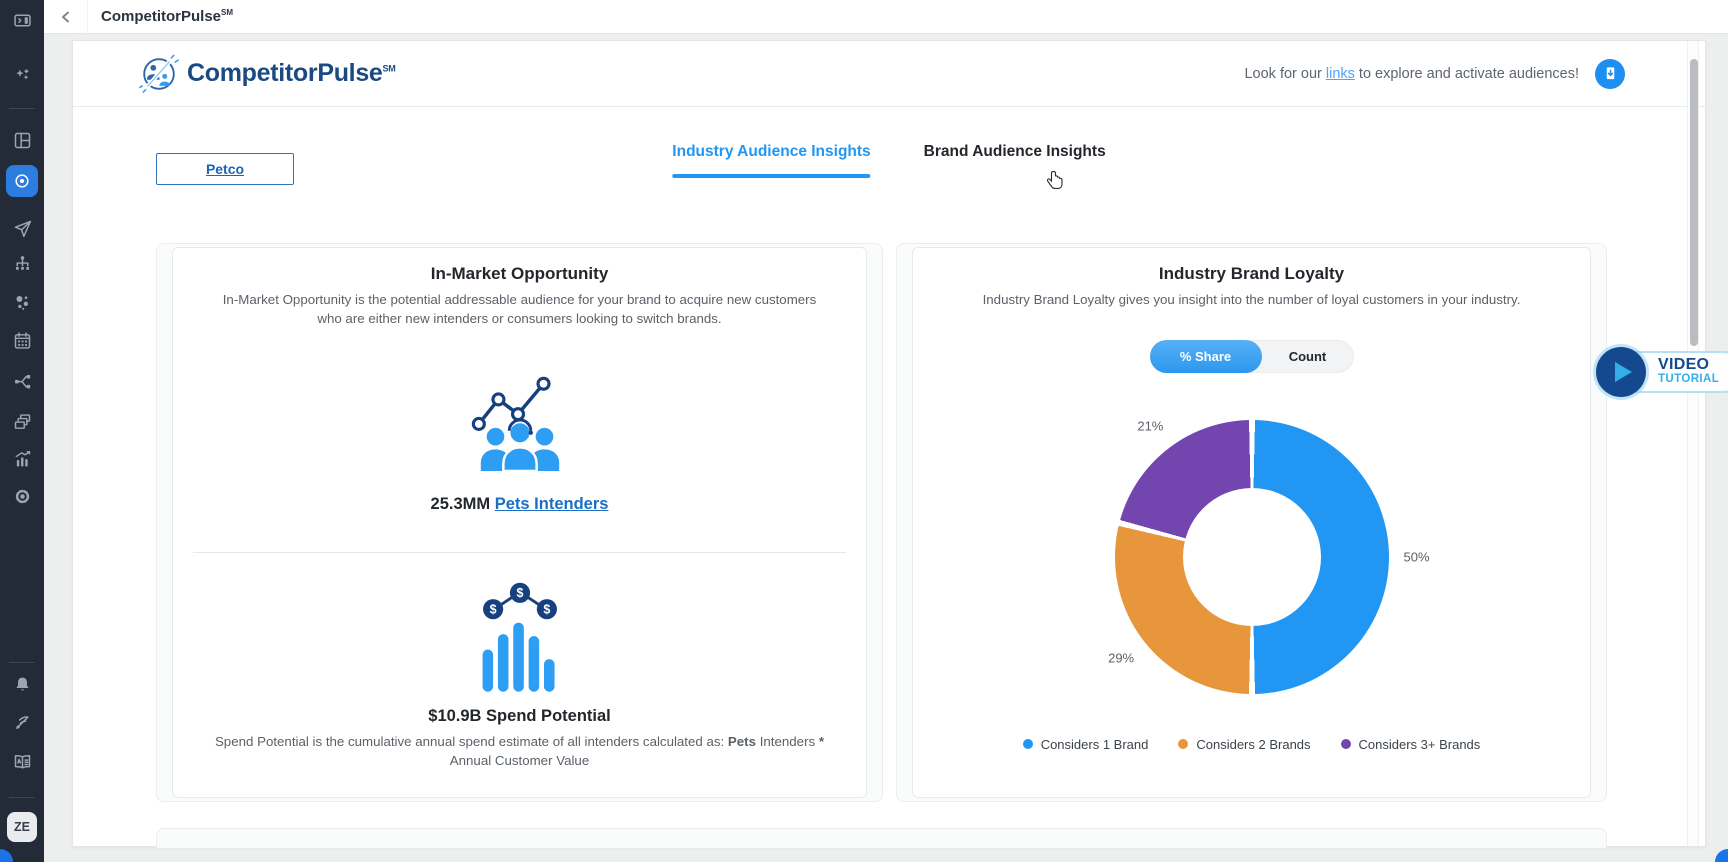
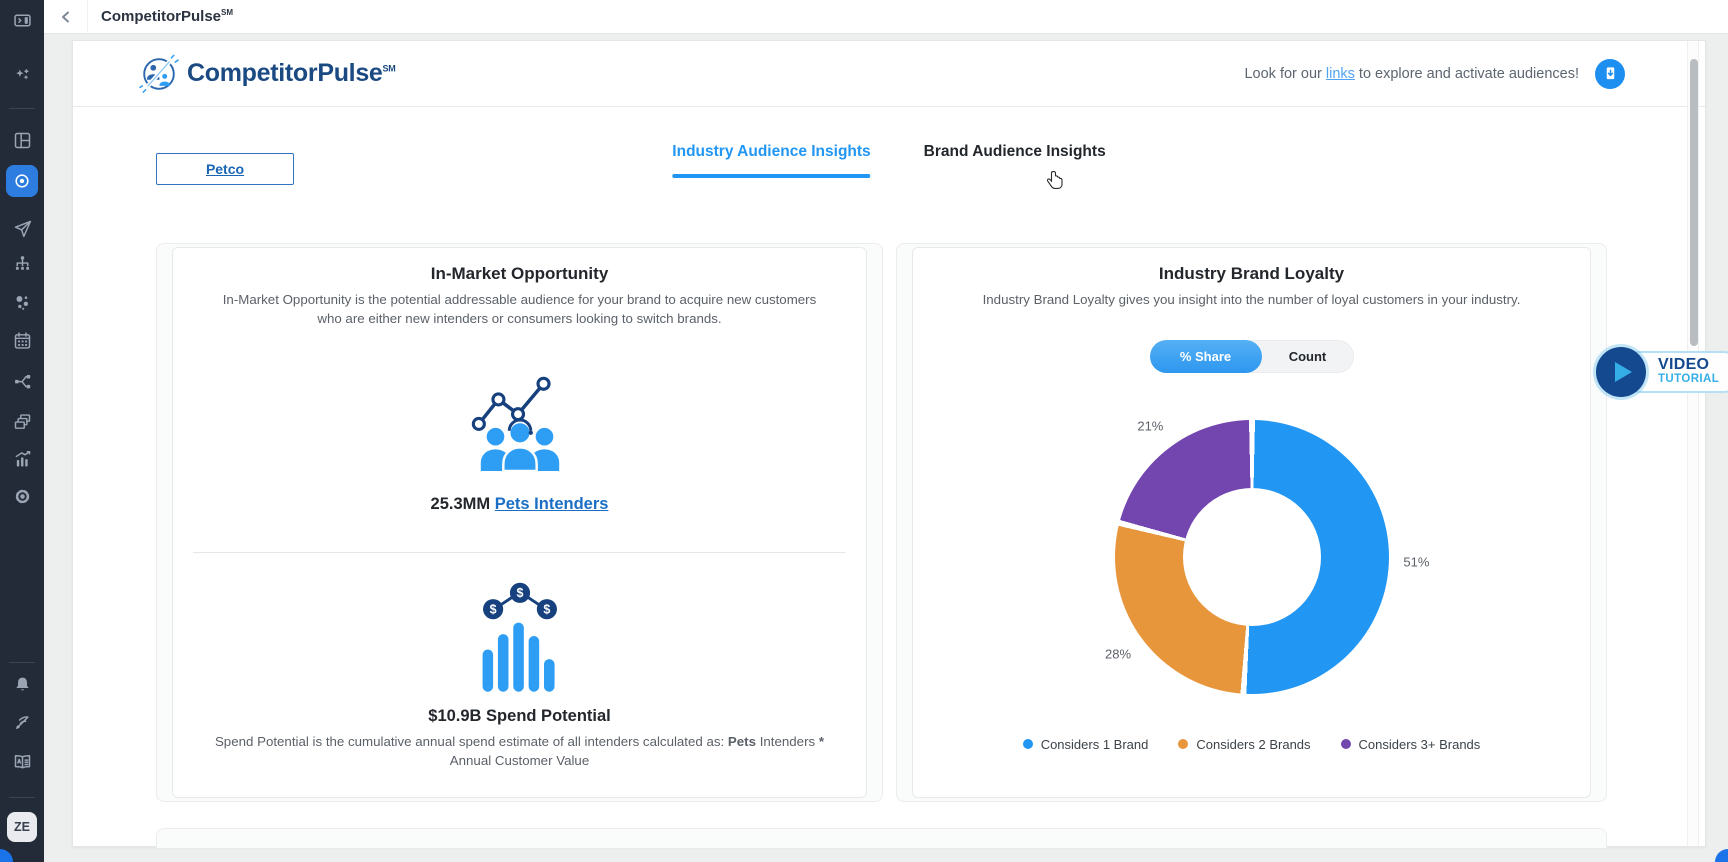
Considers 1 Brand: 50% -> 51%
Considers 2 Brands: 29% -> 28%
